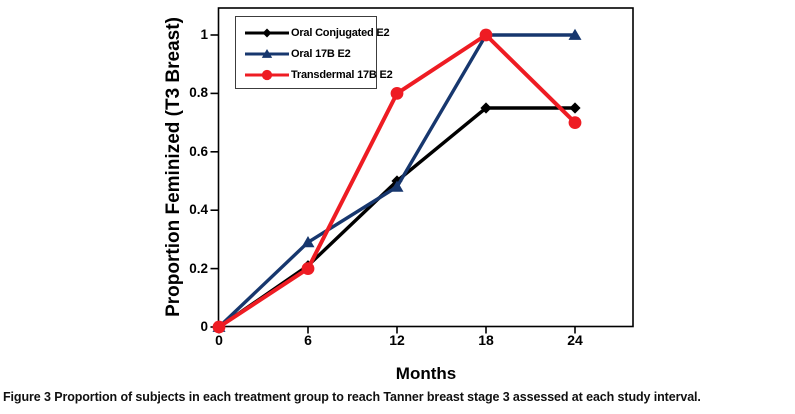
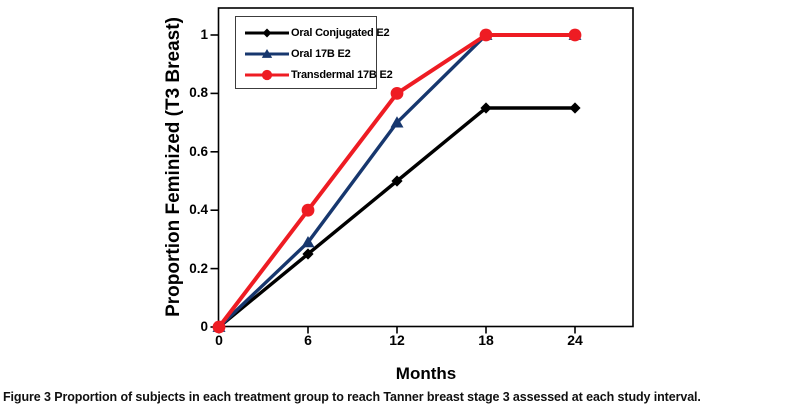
Oral Conjugated E2/6: 0.21 -> 0.25
Transdermal 17B E2/6: 0.2 -> 0.4
Oral 17B E2/12: 0.48 -> 0.70
Transdermal 17B E2/24: 0.7 -> 1.0
